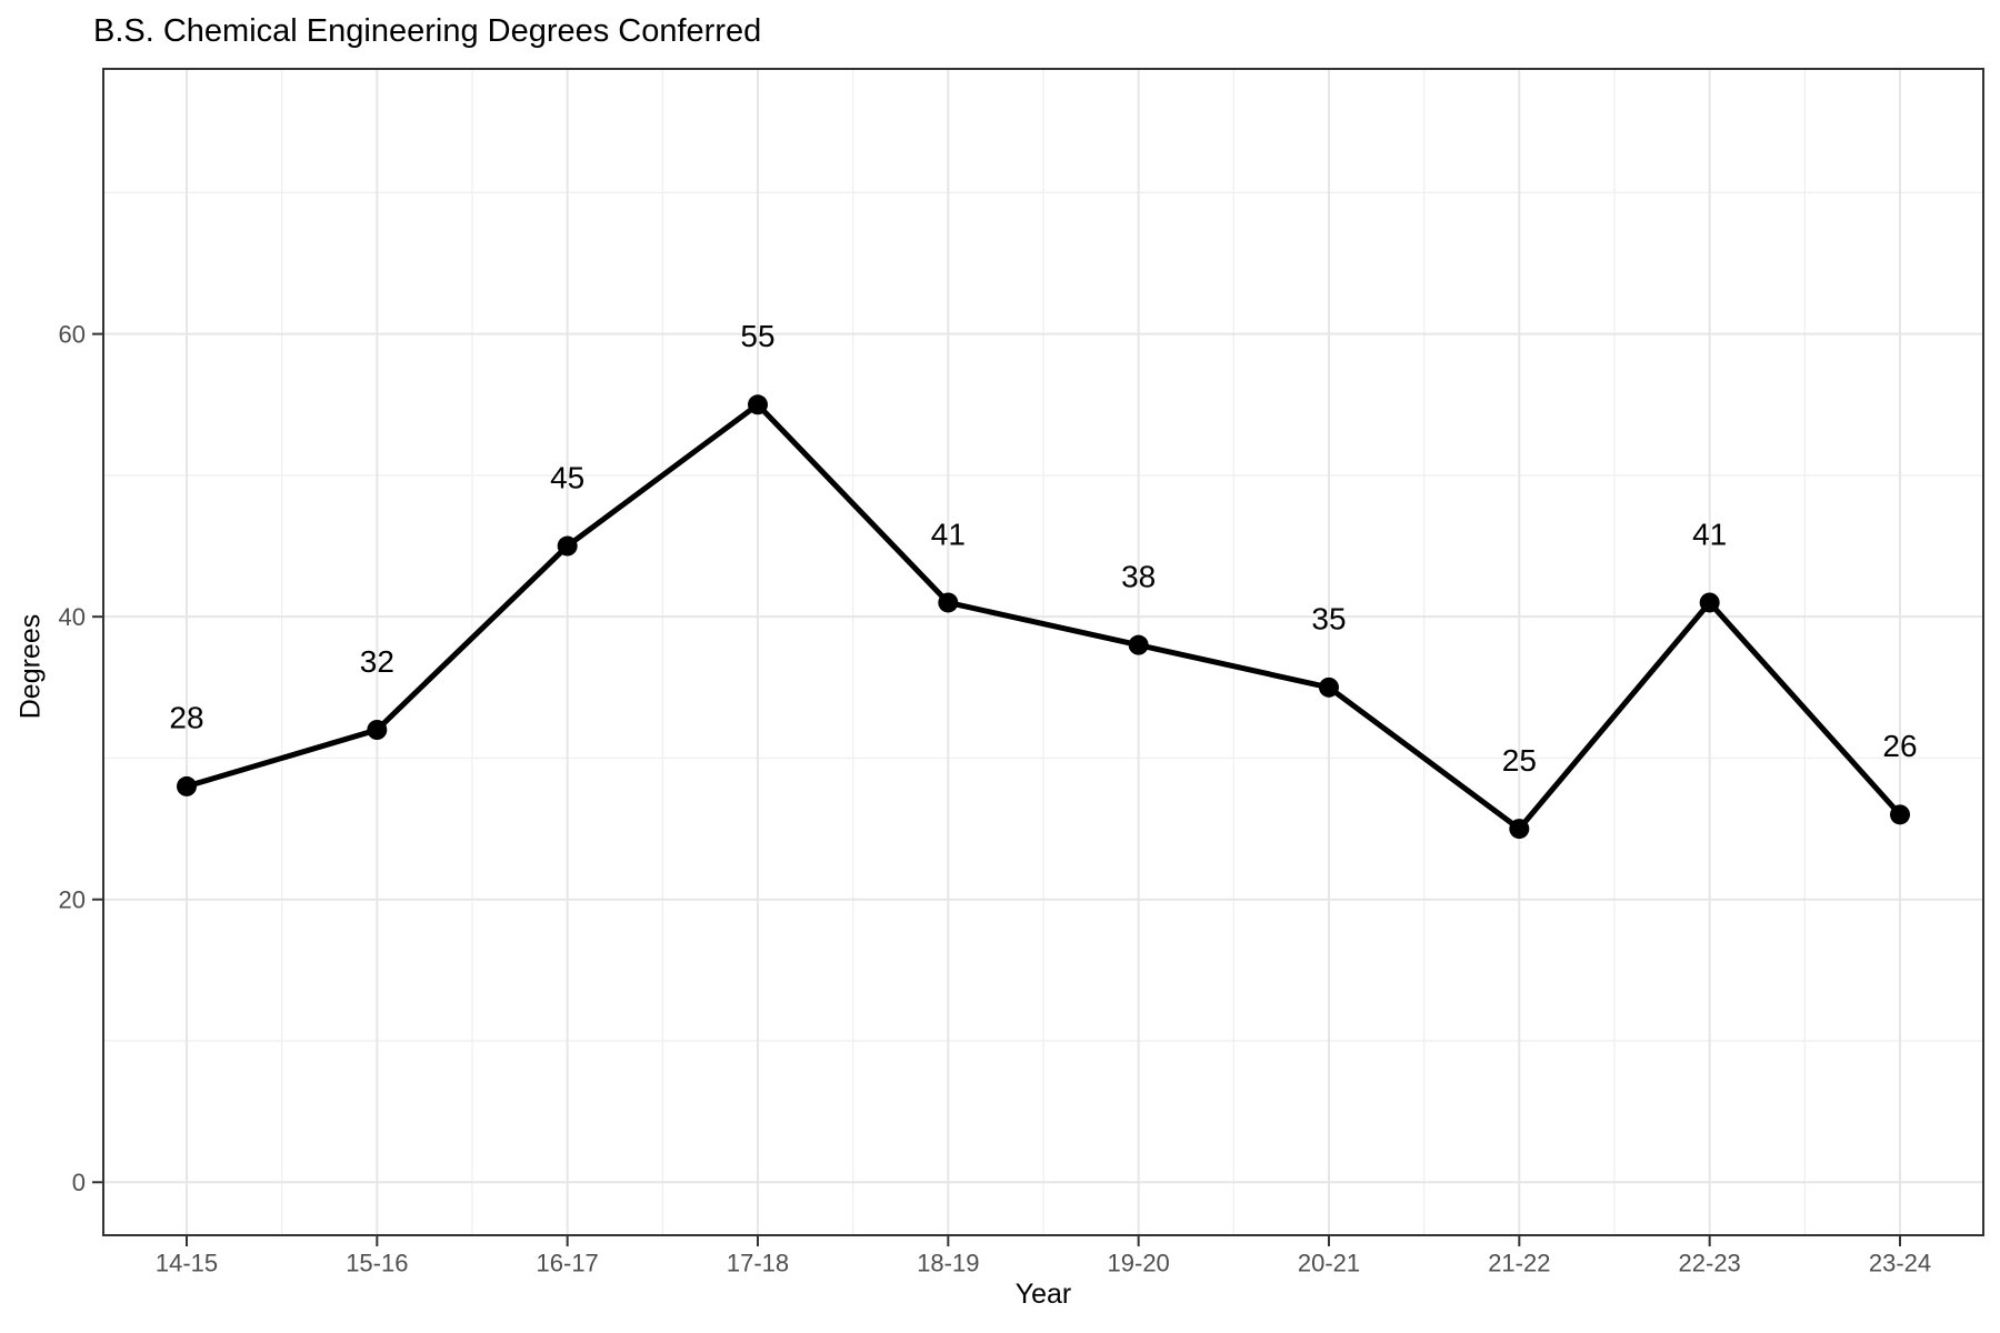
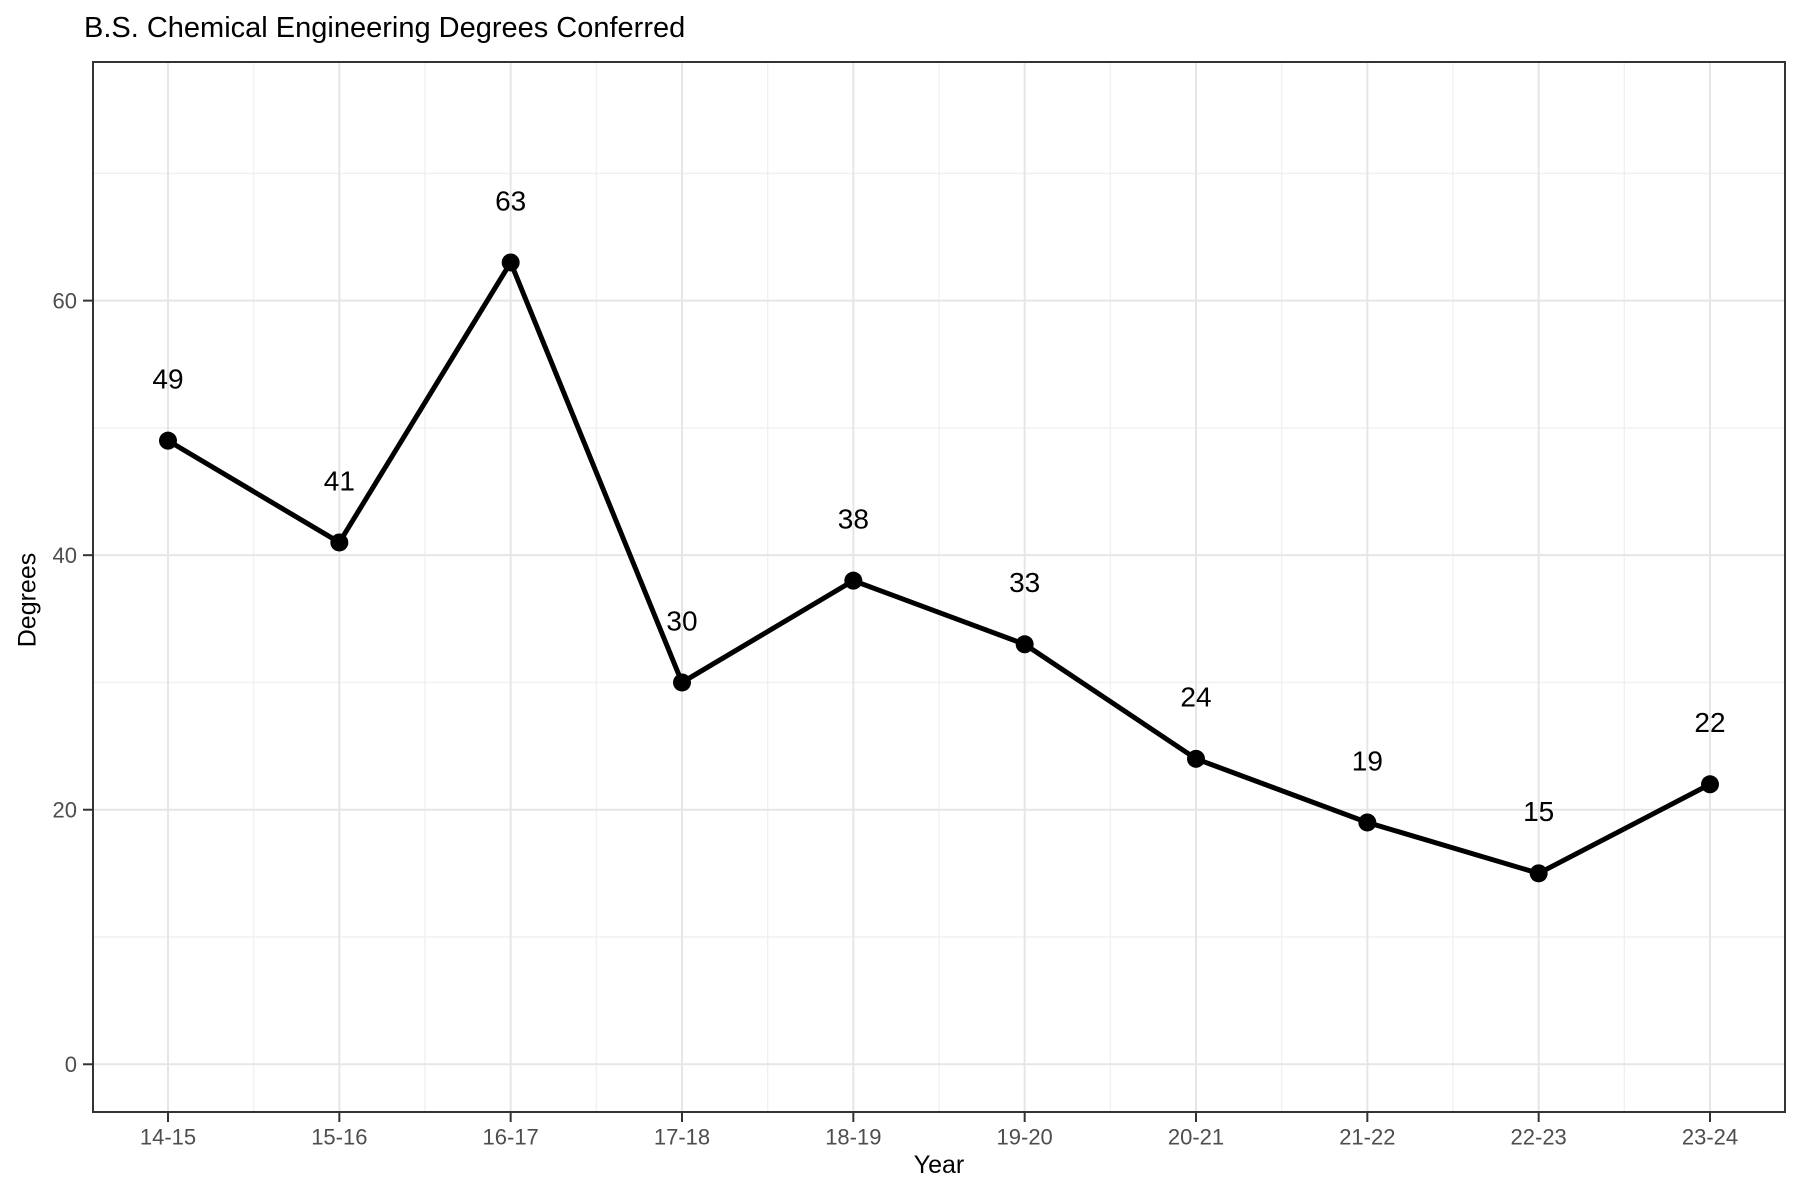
14-15: 28 -> 49
15-16: 32 -> 41
16-17: 45 -> 63
17-18: 55 -> 30
18-19: 41 -> 38
19-20: 38 -> 33
20-21: 35 -> 24
21-22: 25 -> 19
22-23: 41 -> 15
23-24: 26 -> 22
